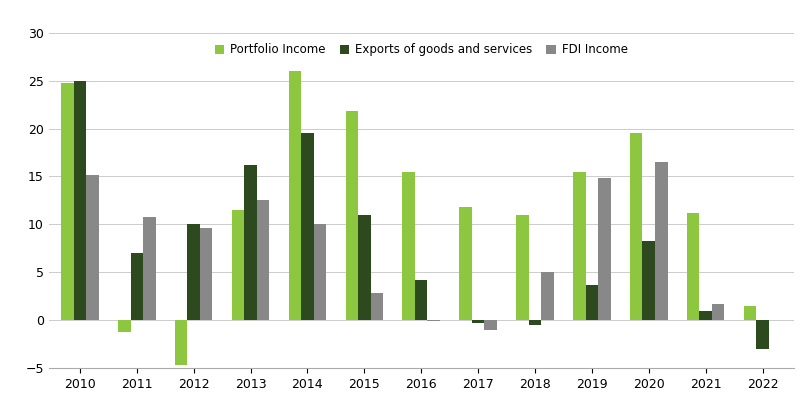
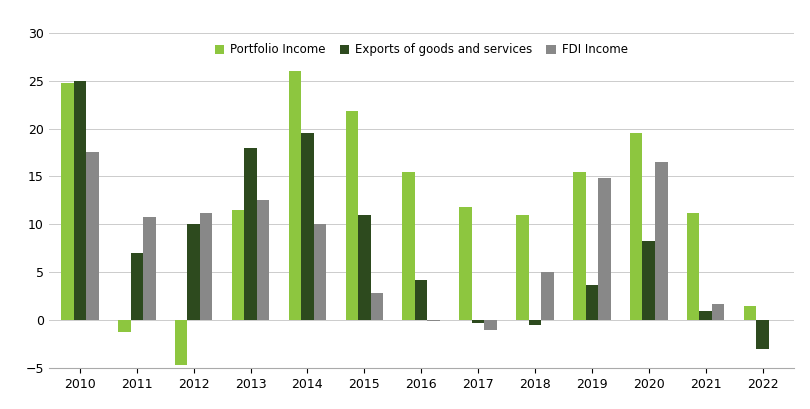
FDI Income/2010: 15.2 -> 17.5
FDI Income/2012: 9.6 -> 11.2
Exports of goods and services/2013: 16.2 -> 18.0
